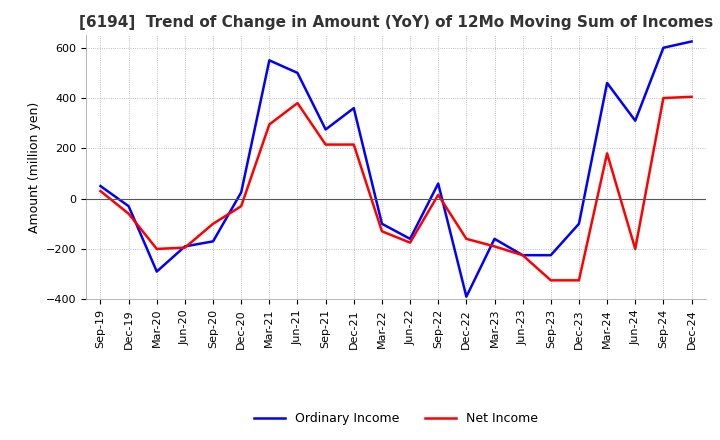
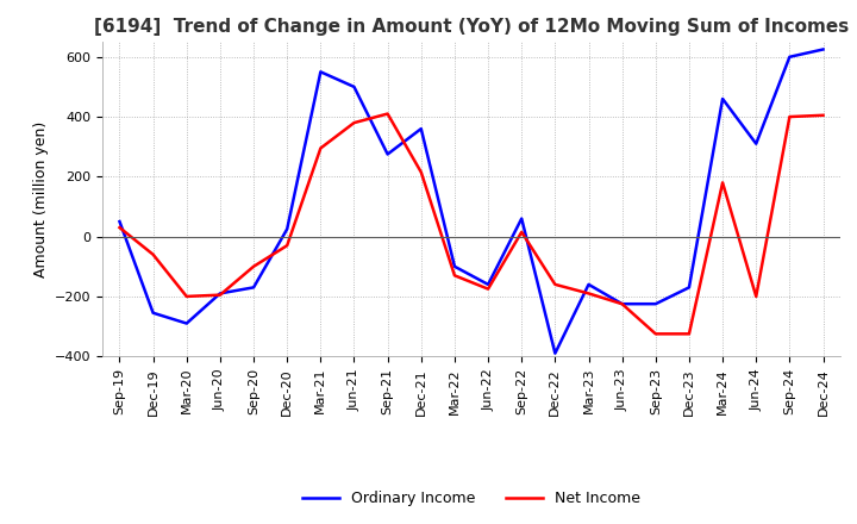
Ordinary Income/Dec-19: -30 -> -255
Net Income/Sep-21: 215 -> 410
Ordinary Income/Dec-23: -100 -> -170
